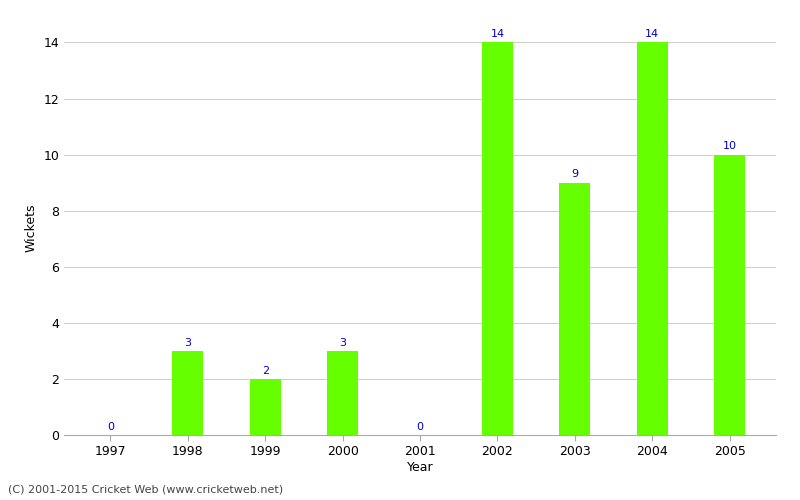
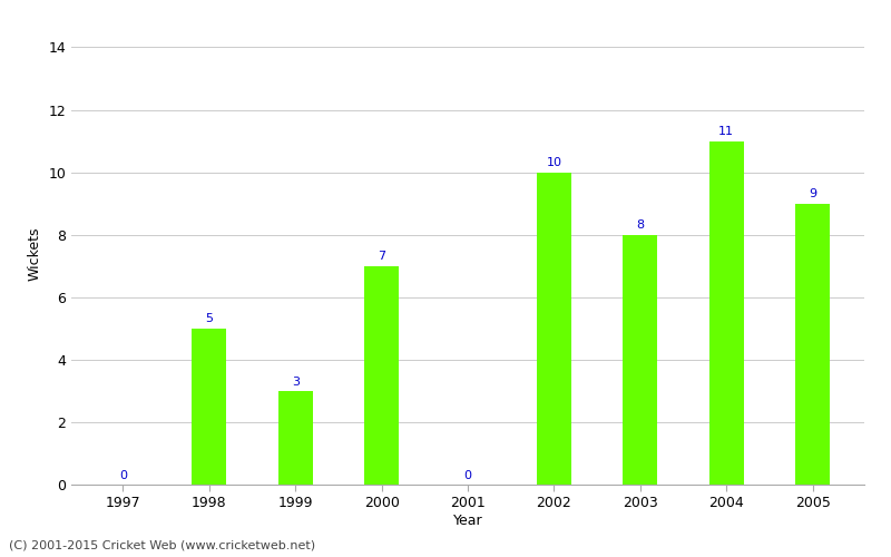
1998: 3 -> 5
1999: 2 -> 3
2000: 3 -> 7
2002: 14 -> 10
2003: 9 -> 8
2004: 14 -> 11
2005: 10 -> 9
